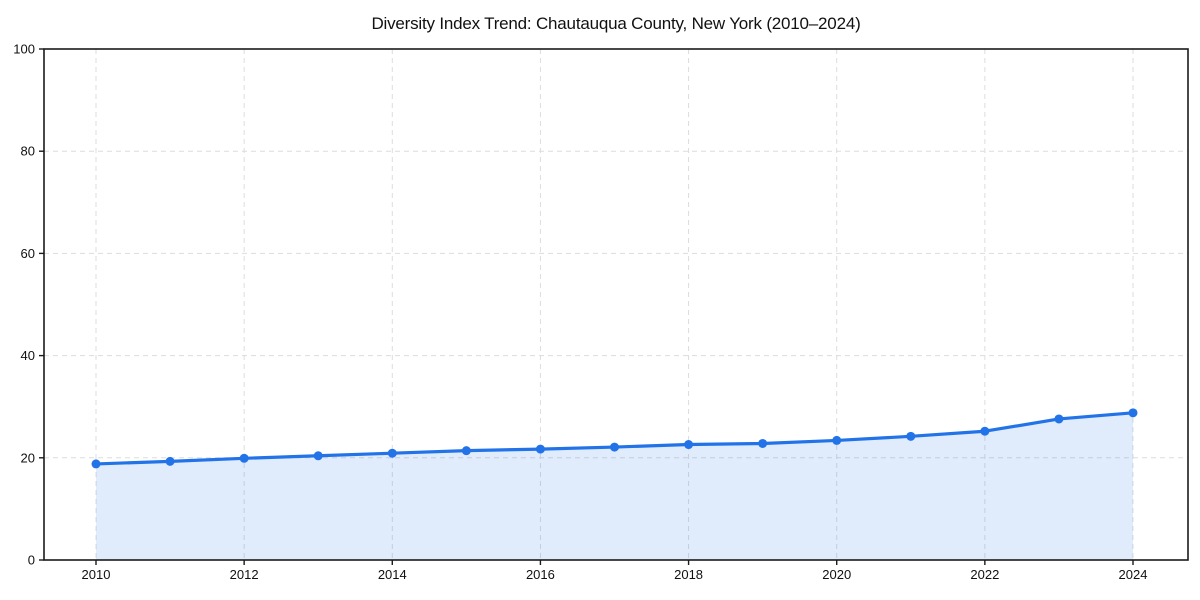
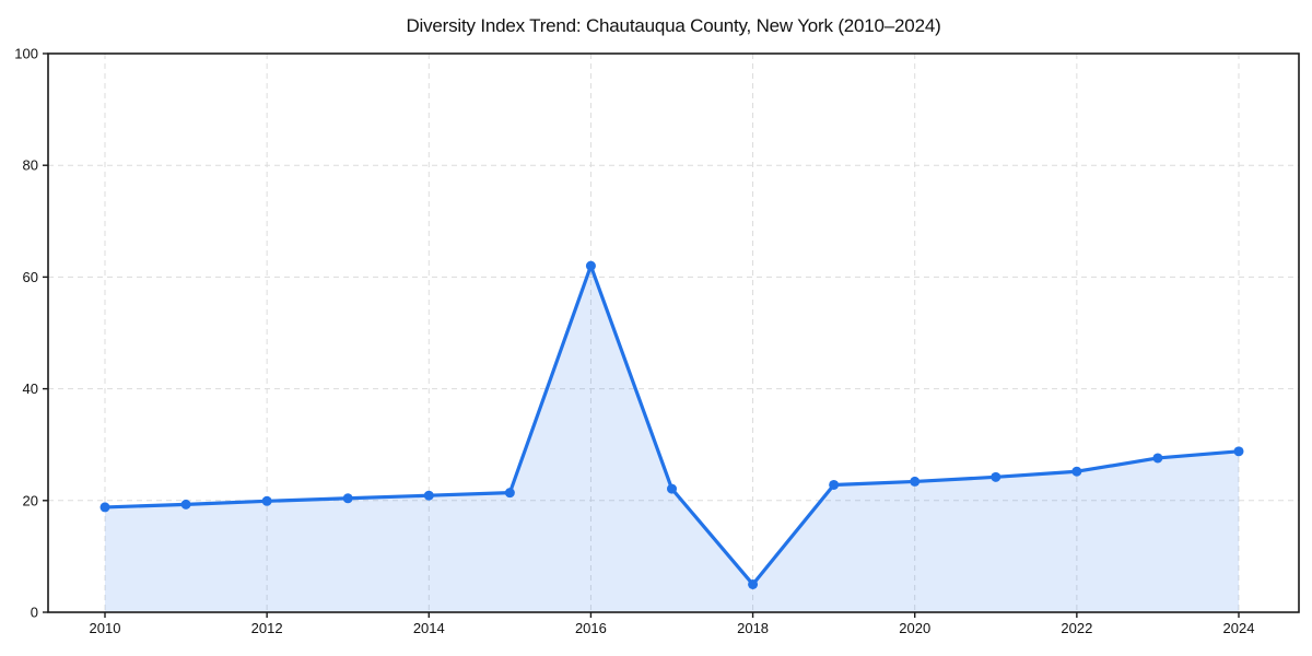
2016: 22 -> 62
2018: 23 -> 5
